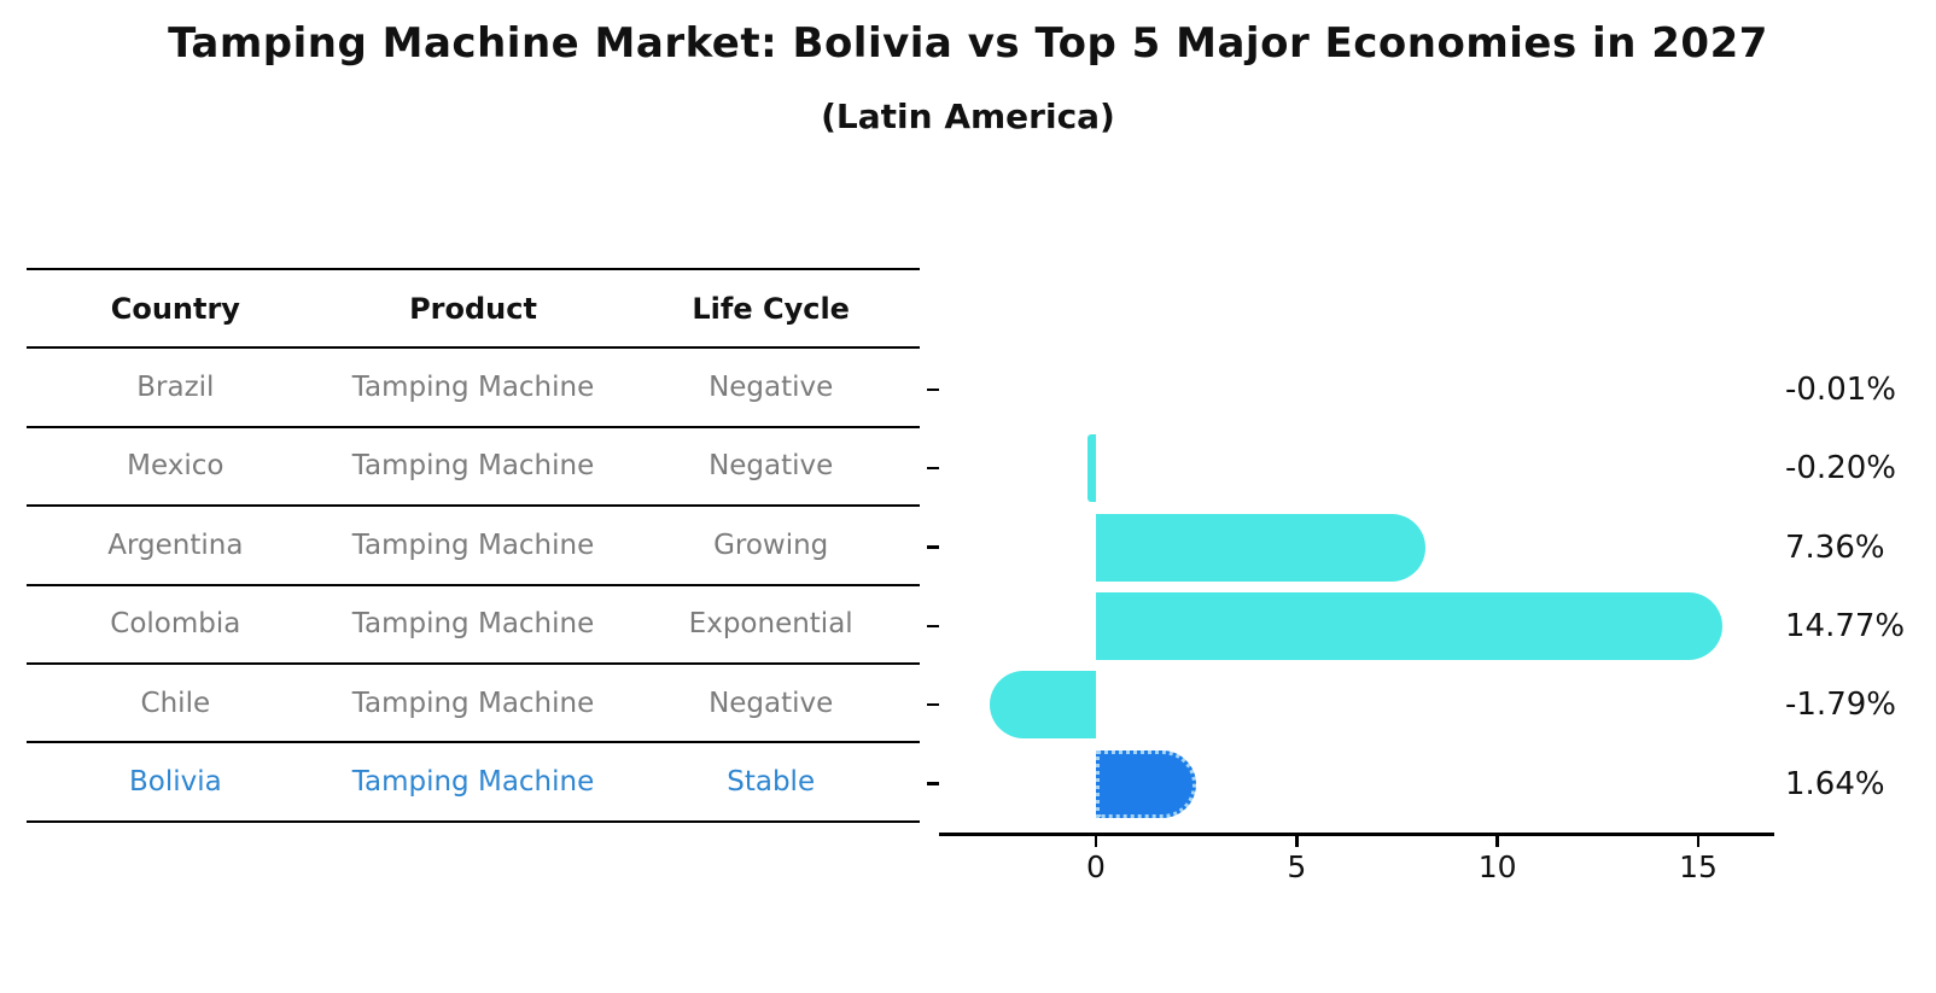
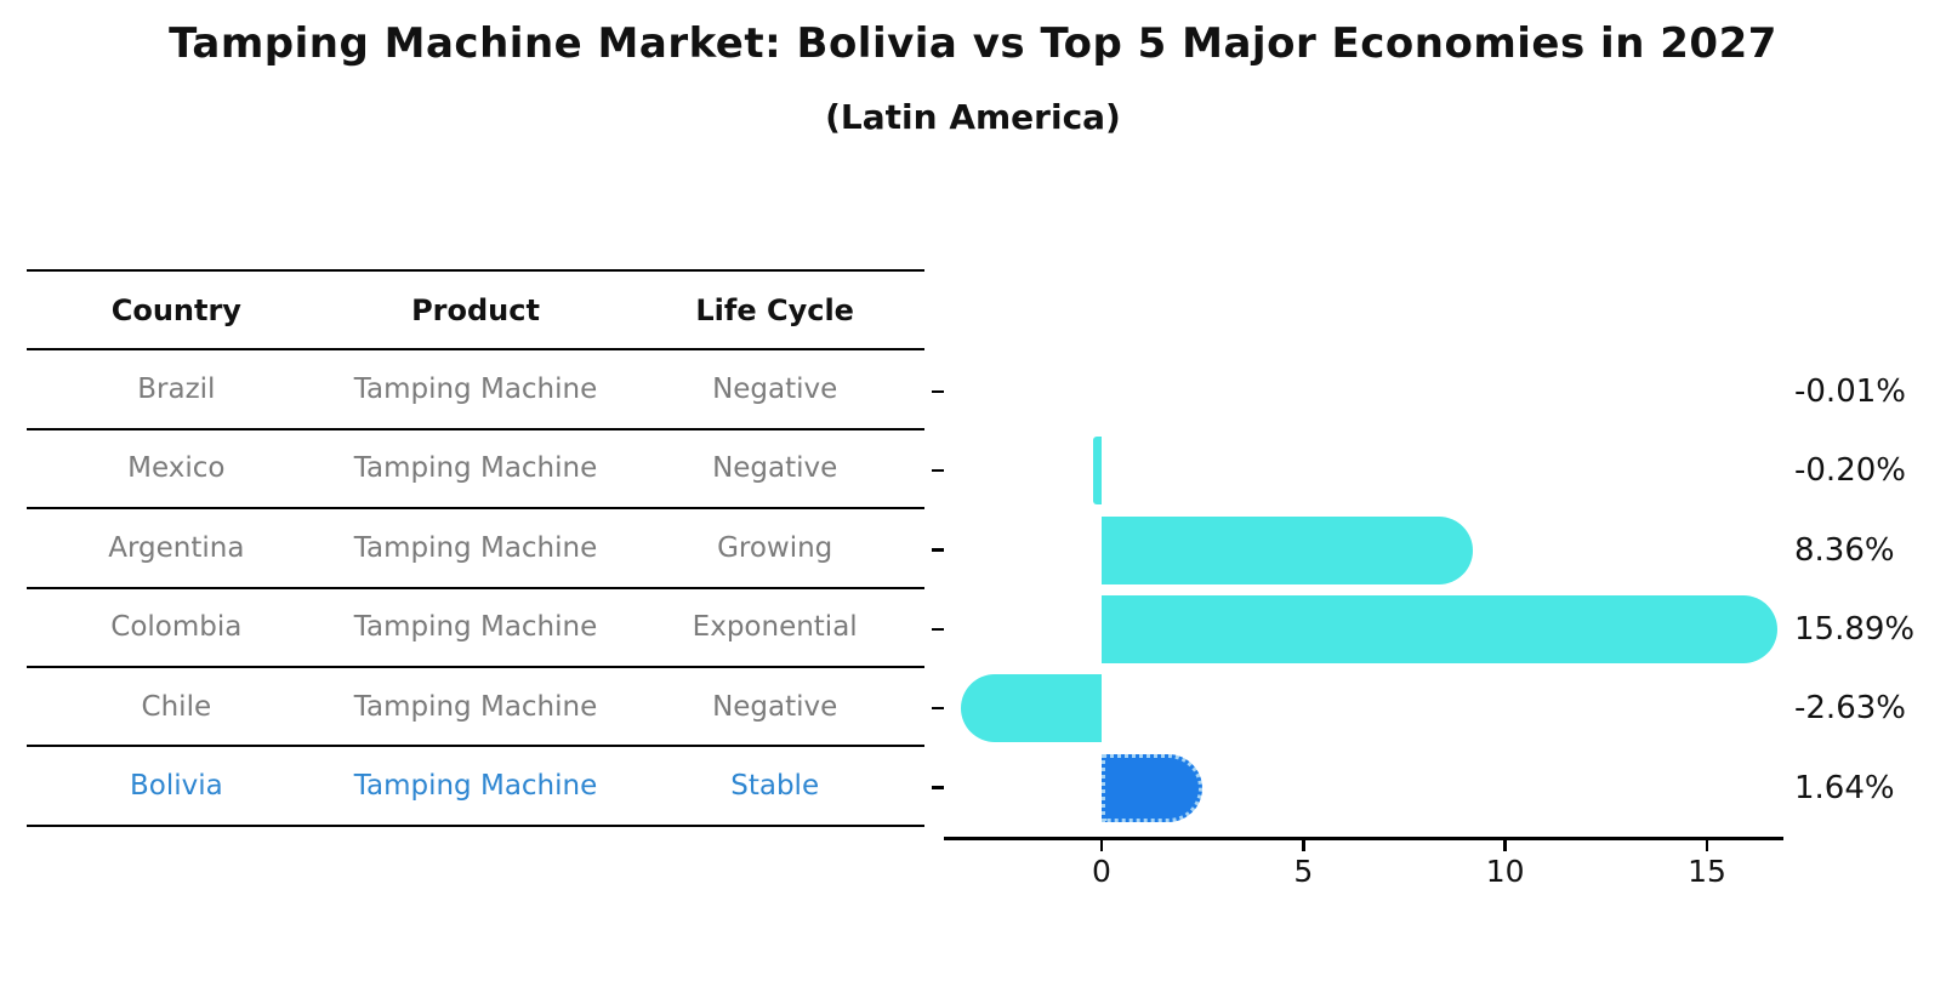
Argentina: 7.36% -> 8.36%
Colombia: 14.77% -> 15.89%
Chile: -1.79% -> -2.63%
